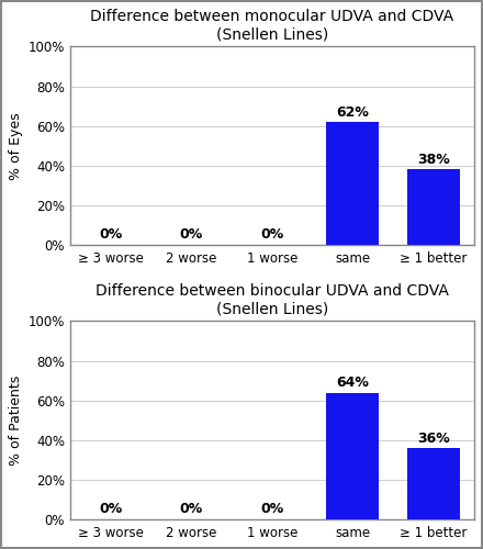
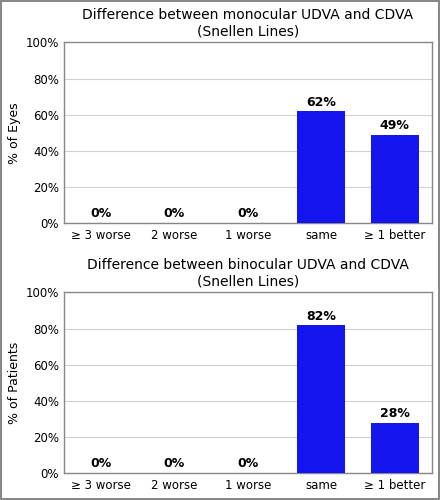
Difference between monocular UDVA and CDVA (Snellen Lines)/≥ 1 better: 38% -> 49%
Difference between binocular UDVA and CDVA (Snellen Lines)/same: 64% -> 82%
Difference between binocular UDVA and CDVA (Snellen Lines)/≥ 1 better: 36% -> 28%
